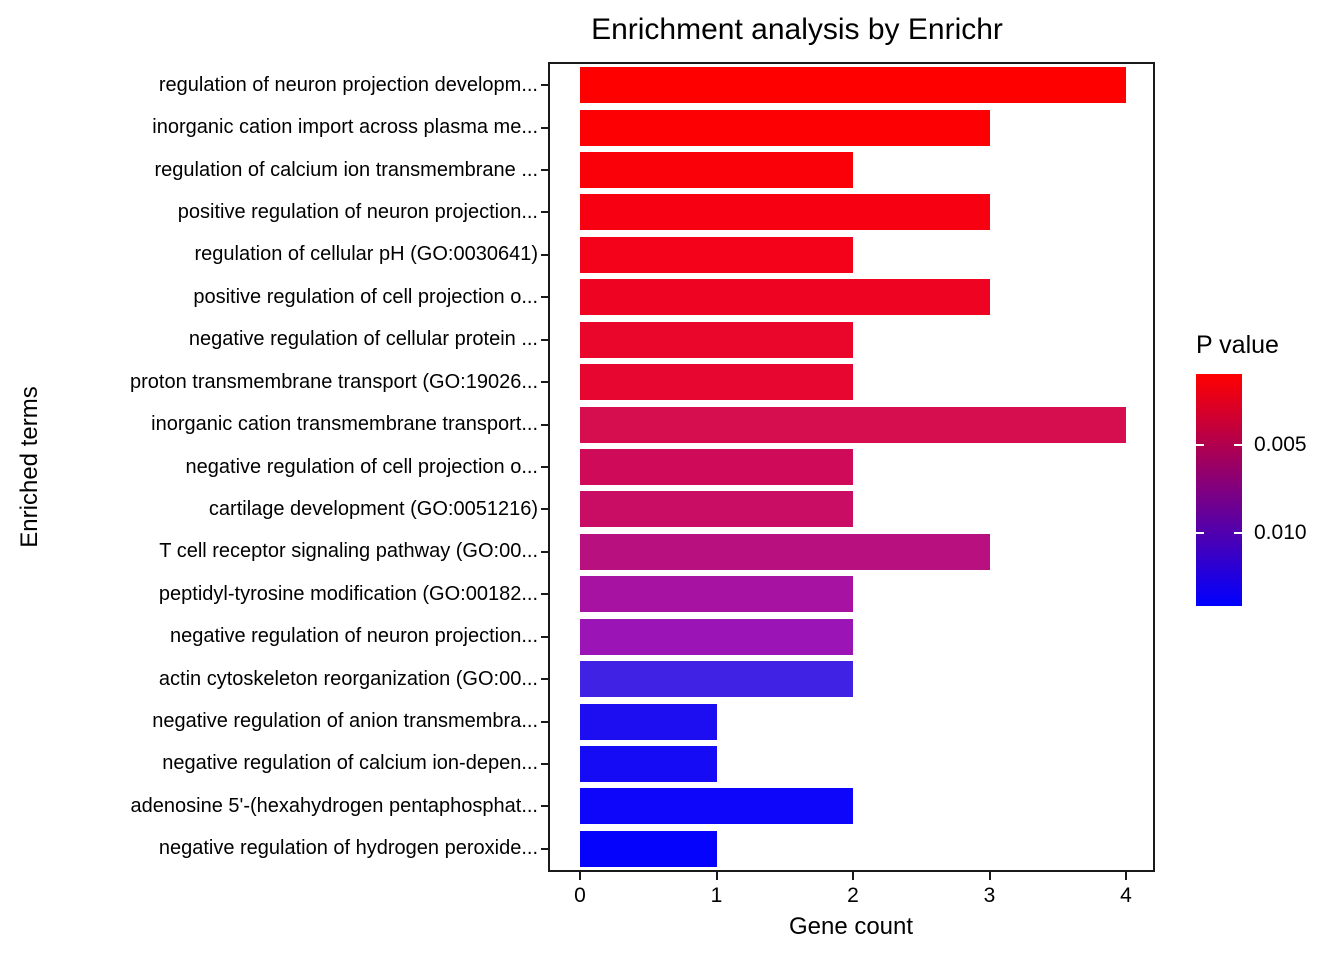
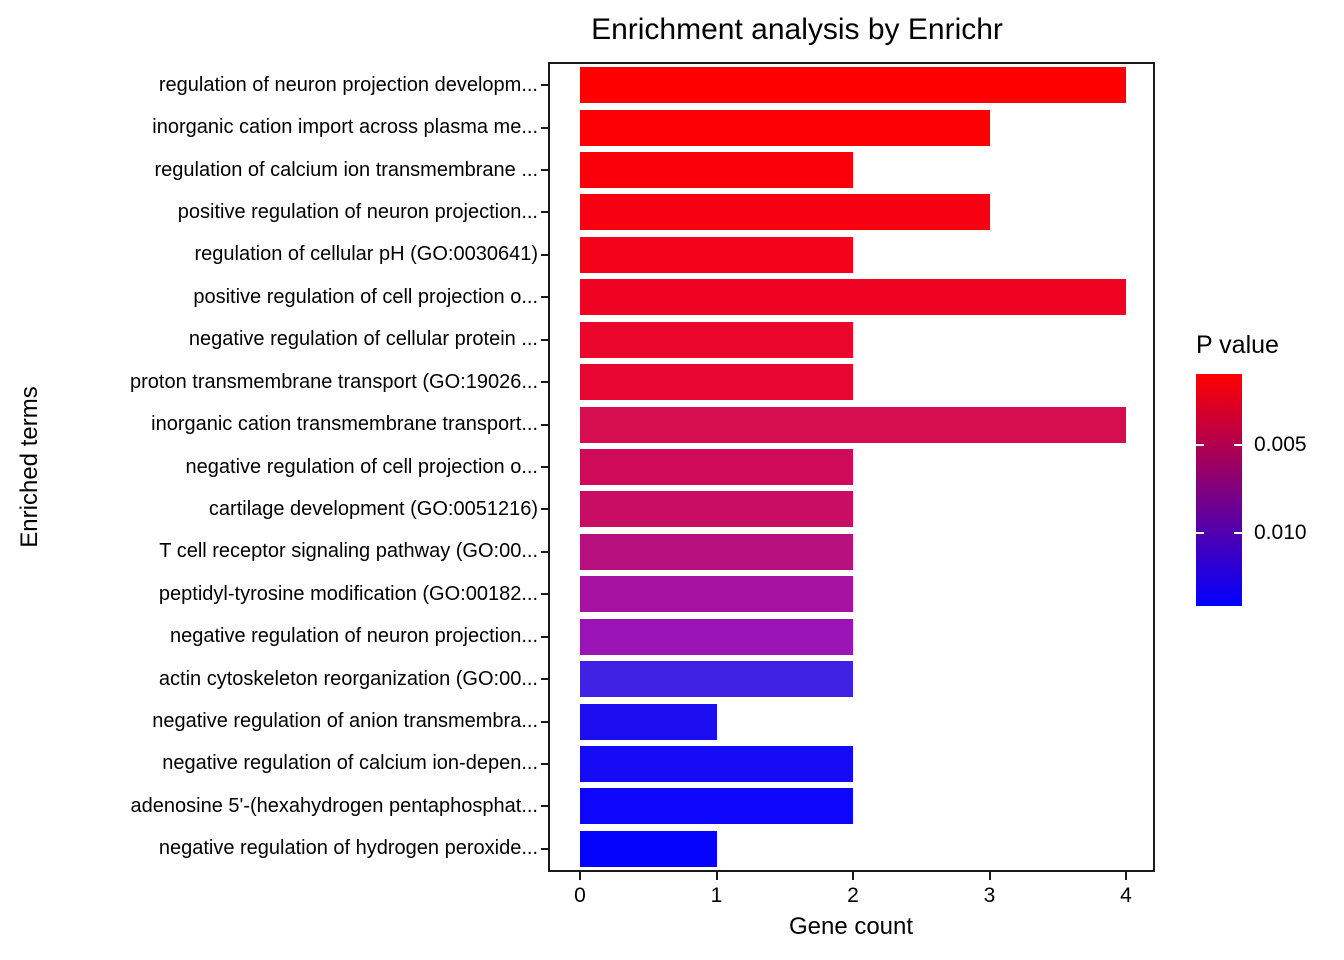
positive regulation of cell projection o...: 3 -> 4
T cell receptor signaling pathway (GO:00...: 3 -> 2
negative regulation of calcium ion-depen...: 1 -> 2
